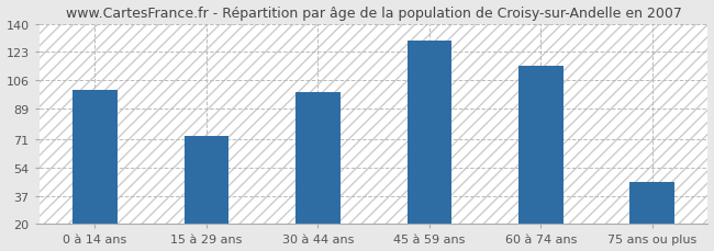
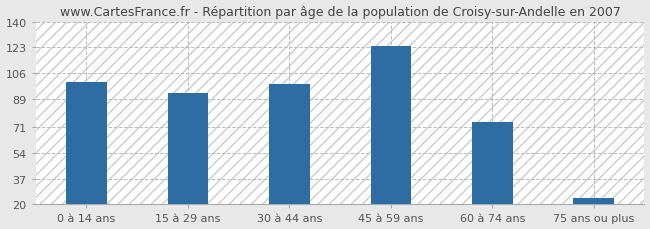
15 à 29 ans: 73 -> 93
45 à 59 ans: 130 -> 124
60 à 74 ans: 115 -> 74
75 ans ou plus: 45 -> 24
